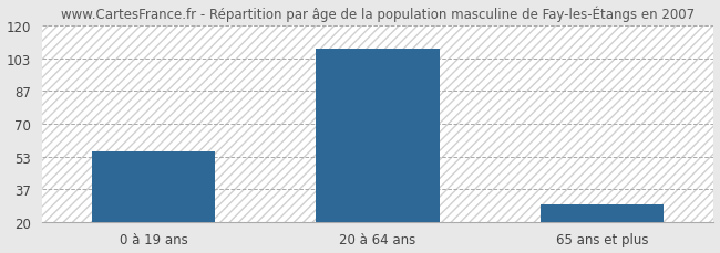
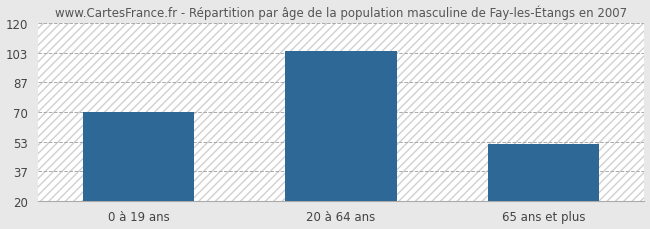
0 à 19 ans: 56 -> 70
20 à 64 ans: 108 -> 104
65 ans et plus: 29 -> 52
